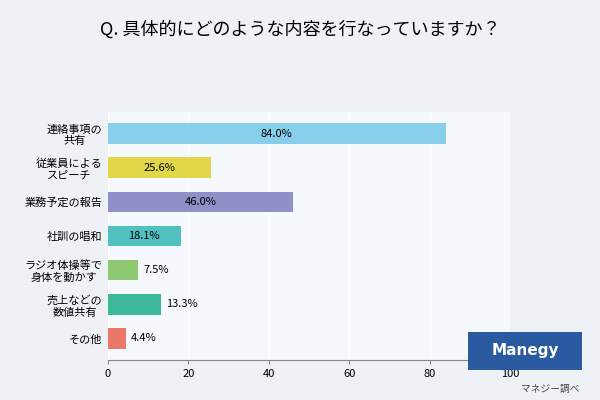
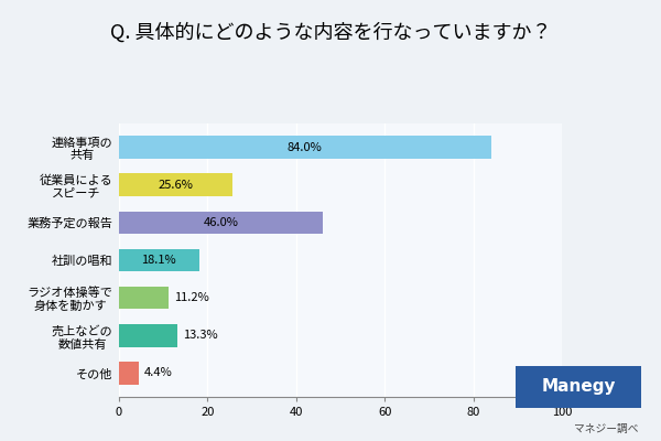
ラジオ体操等で 身体を動かす: 7.5% -> 11.2%
